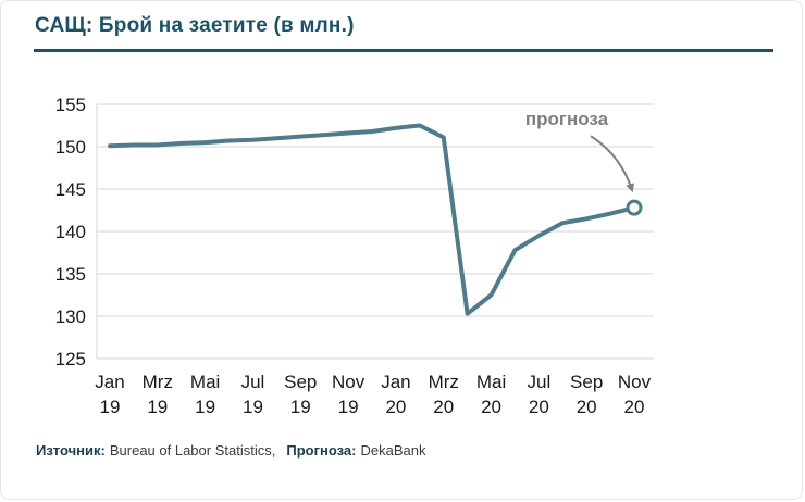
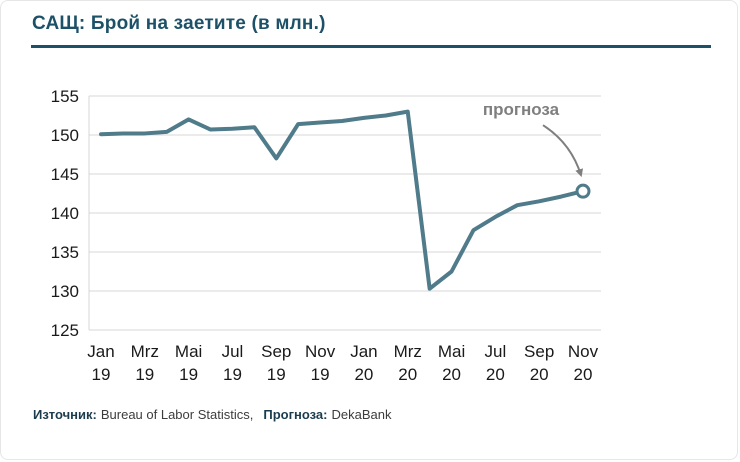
Mai 19: 150 -> 152
Sep 19: 151 -> 147
Mrz 20: 151 -> 153
